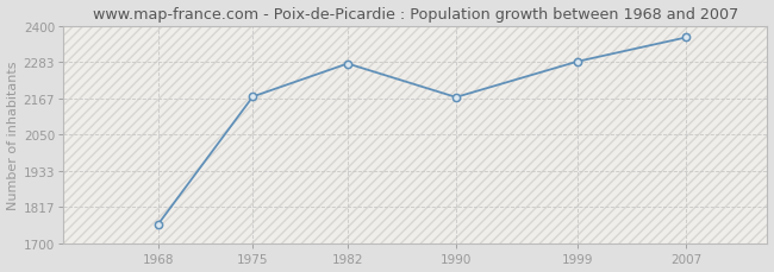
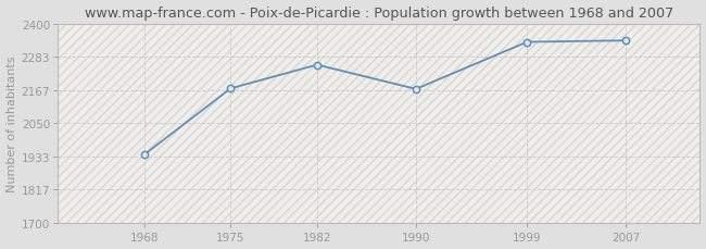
1968: 1762 -> 1940
1982: 2278 -> 2255
1999: 2285 -> 2335
2007: 2362 -> 2340
